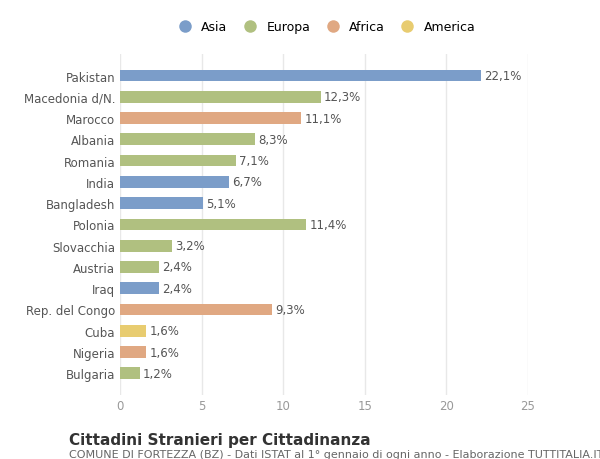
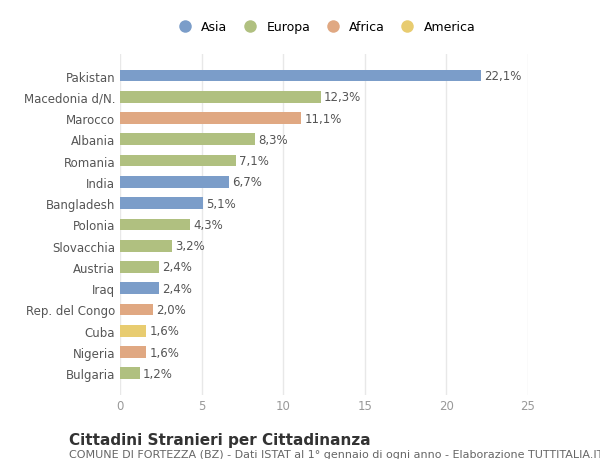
Polonia: 11,4% -> 4,3%
Rep. del Congo: 9,3% -> 2,0%
